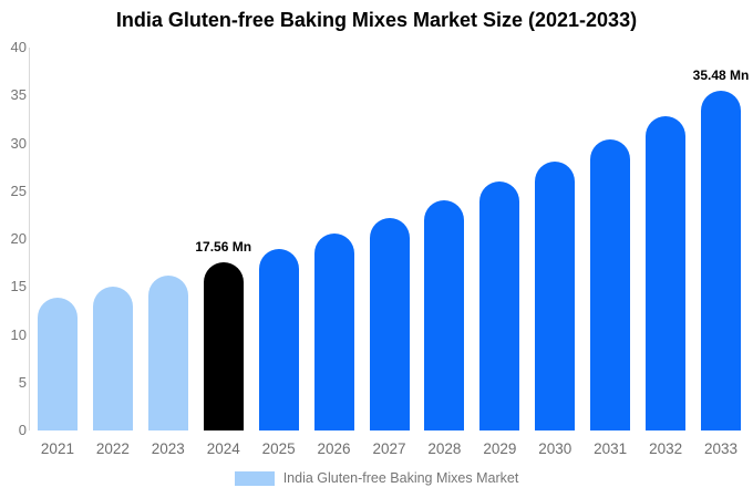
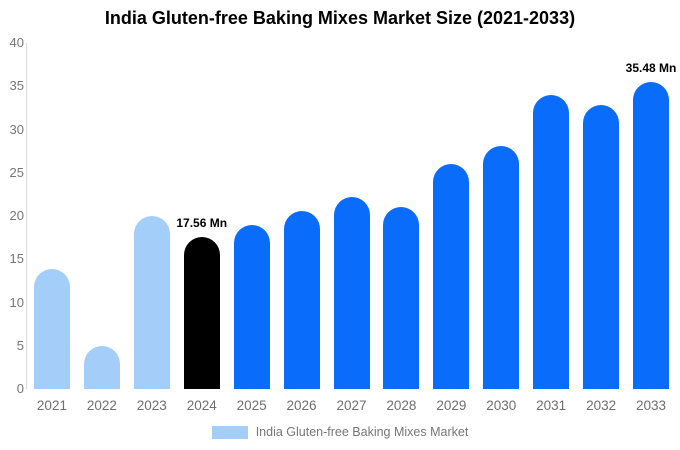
2022: 15 -> 5
2023: 16 -> 20
2028: 24 -> 21
2031: 30 -> 34
